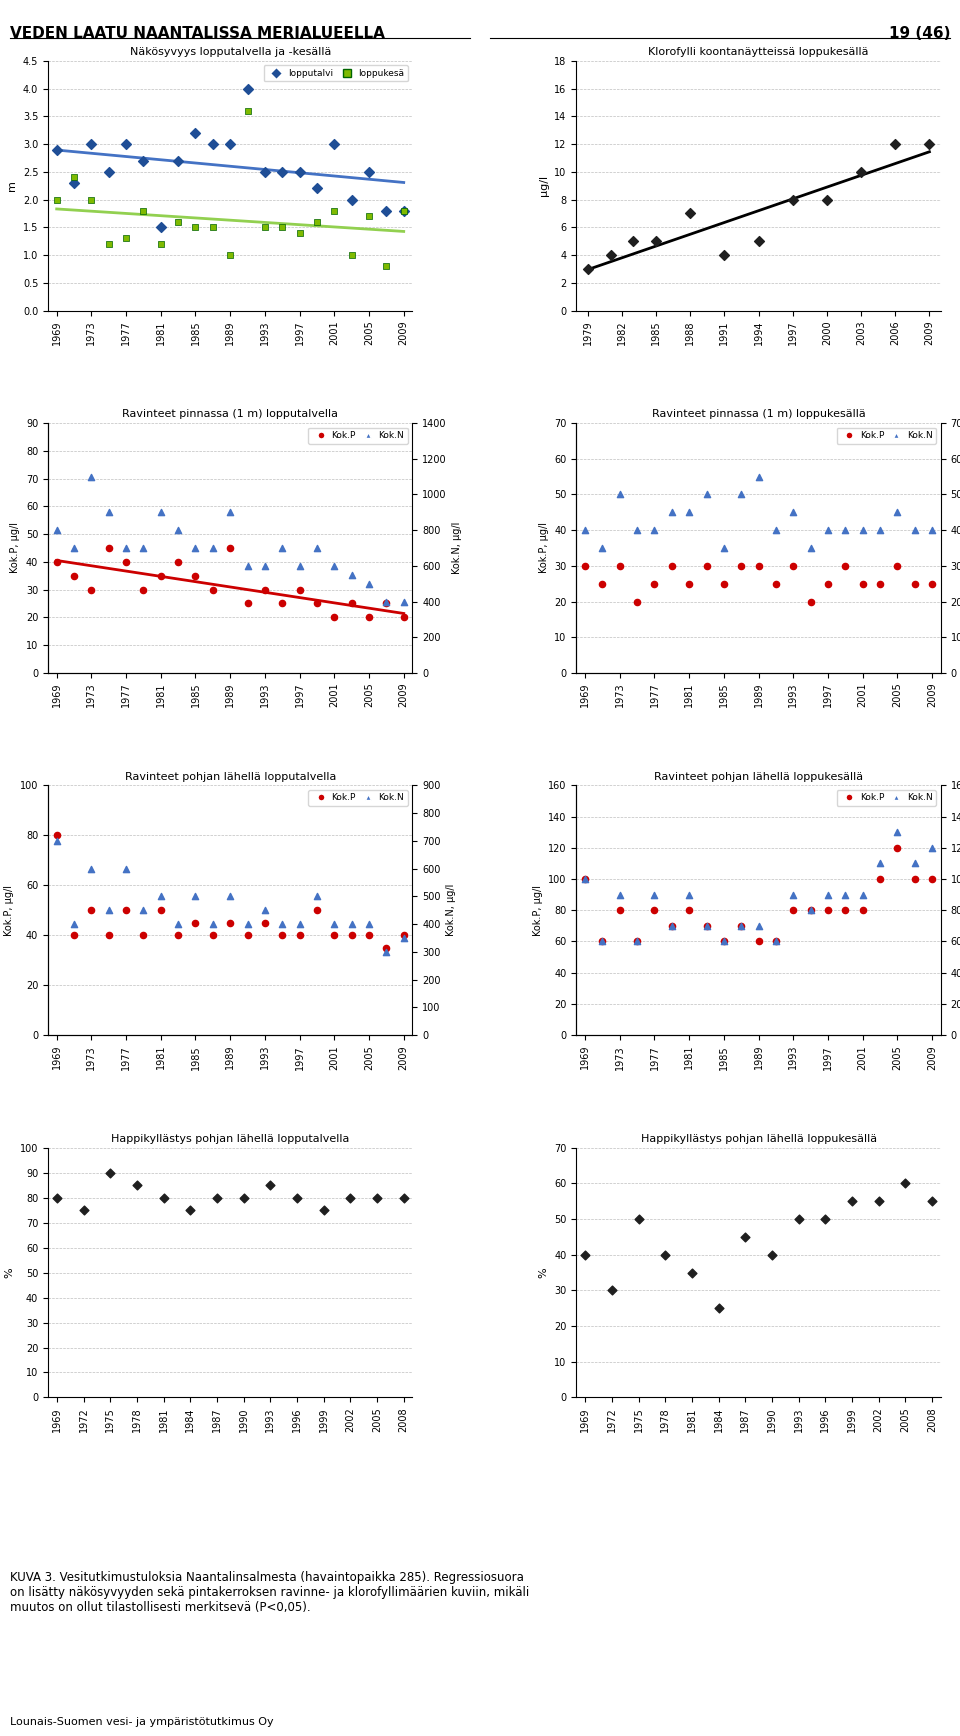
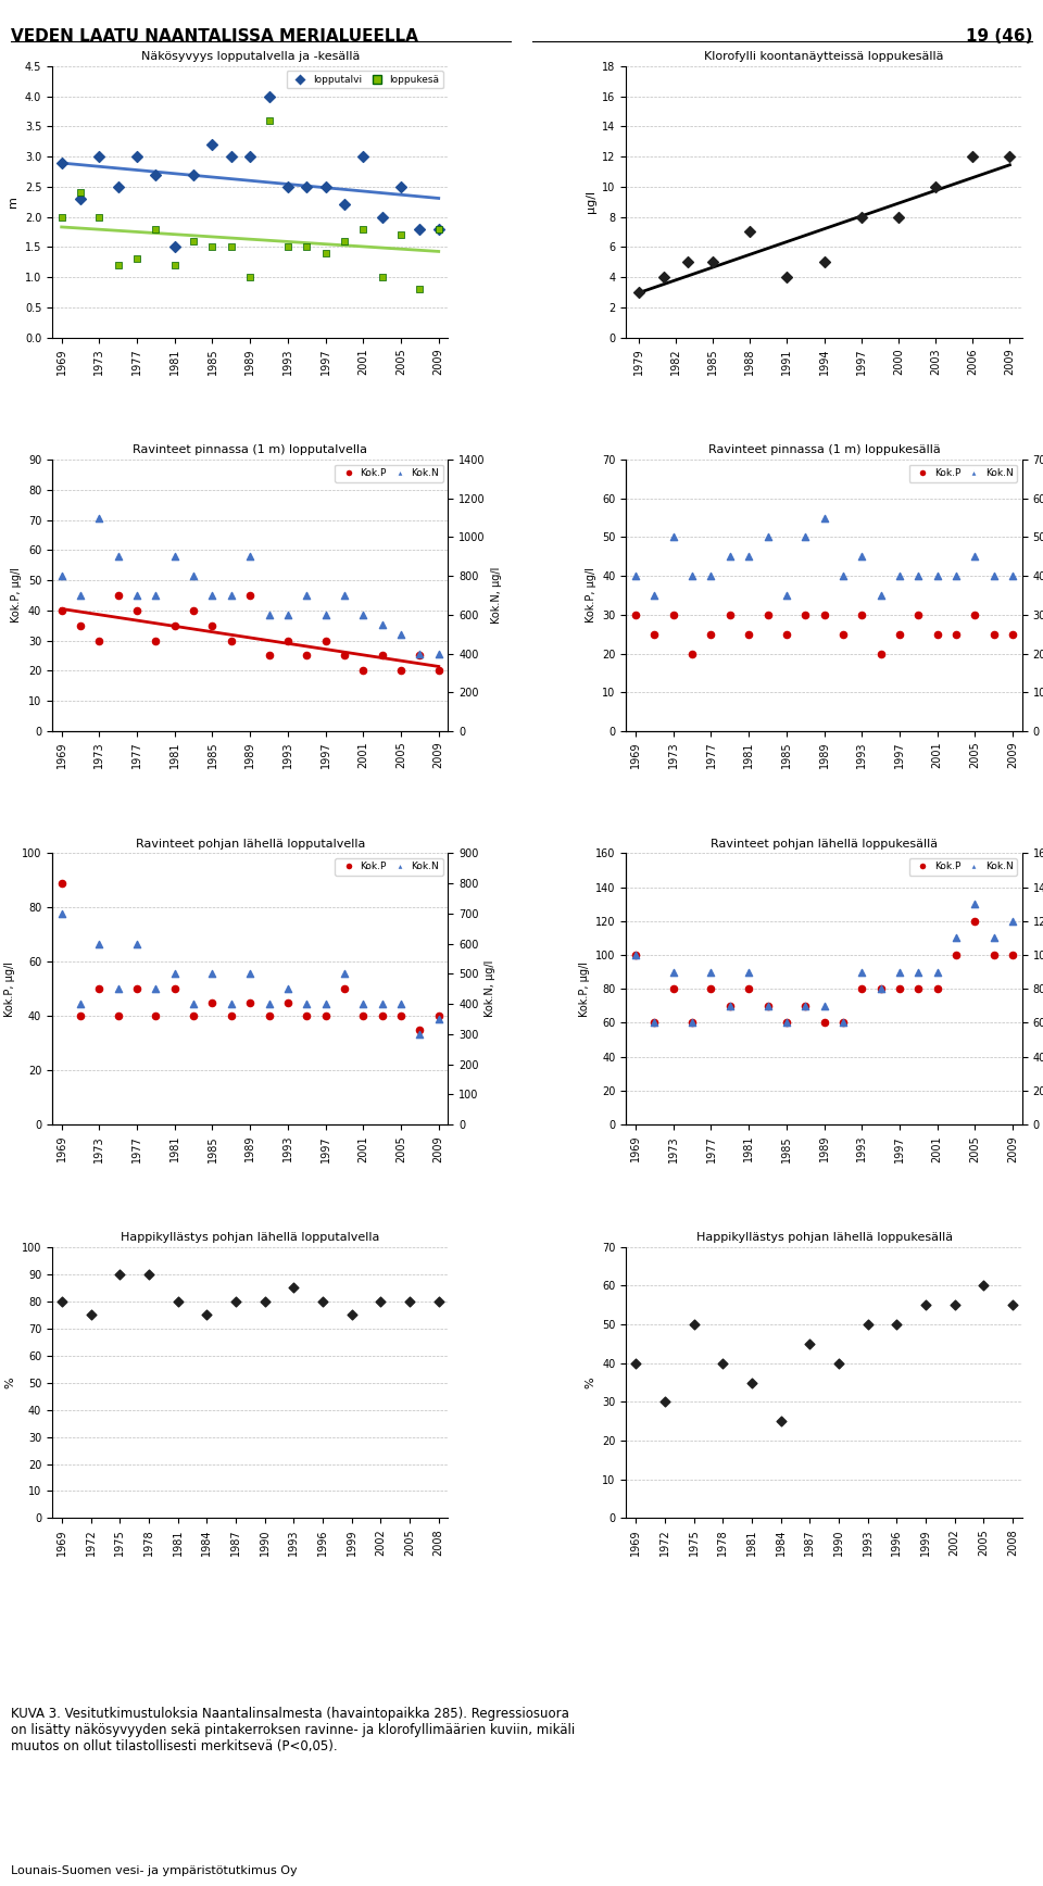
Ravinteet pohjan lähellä lopputalvella/Kok.P/1969: 80 -> 89
Happikyllästys pohjan lähellä lopputalvella/1978: 85 -> 90
